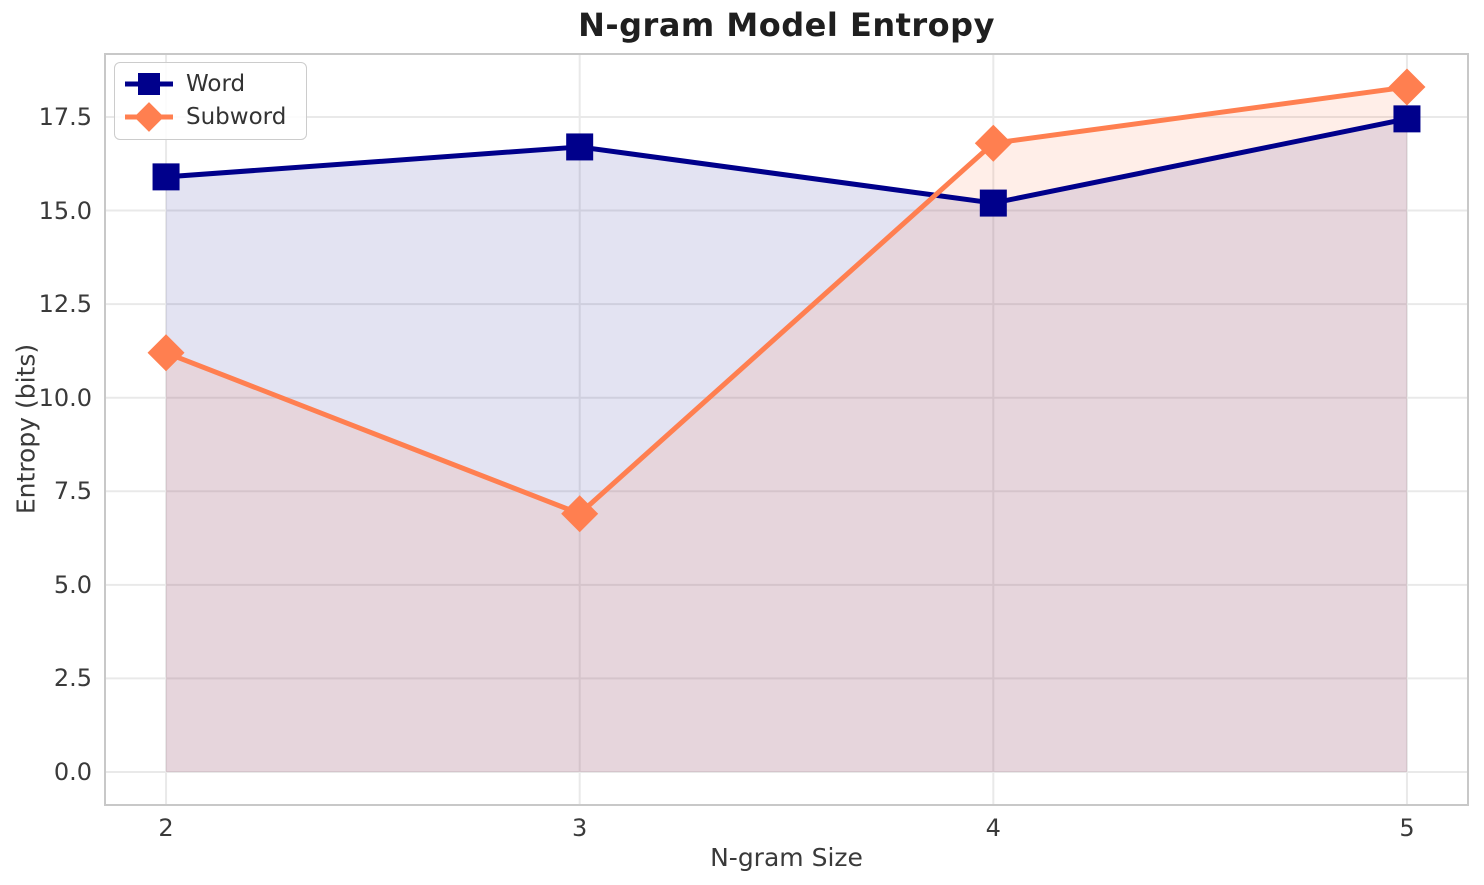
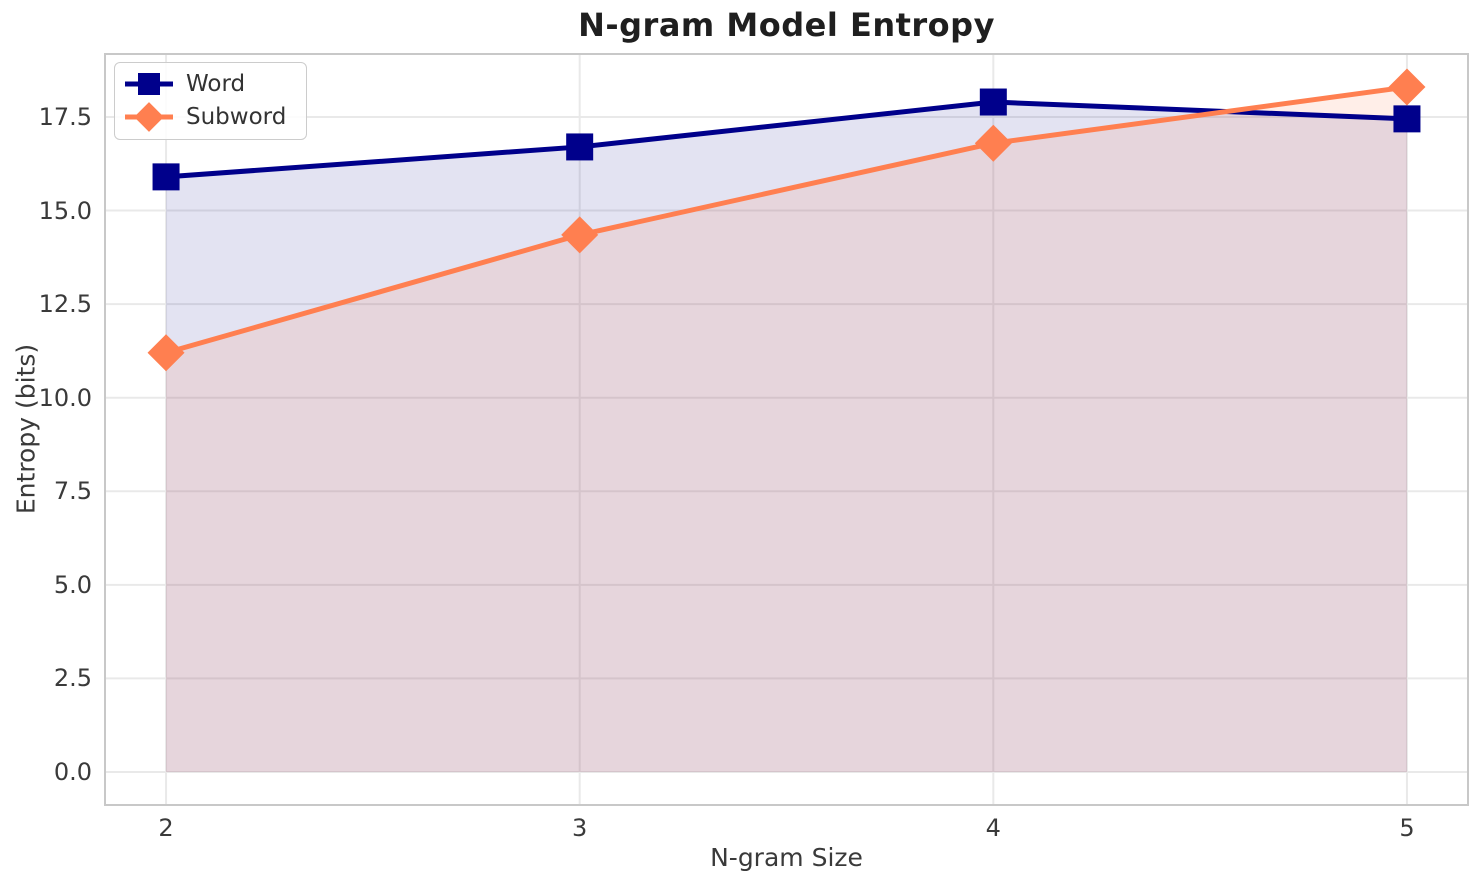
Subword/3: 6.9 -> 14.3
Word/4: 15.2 -> 17.9
